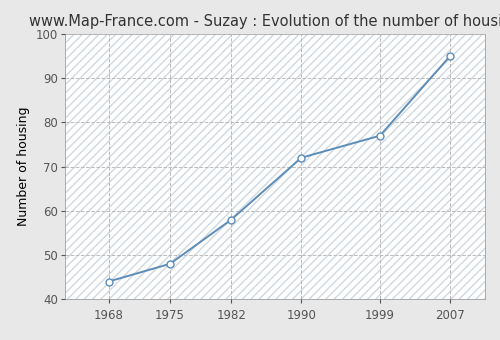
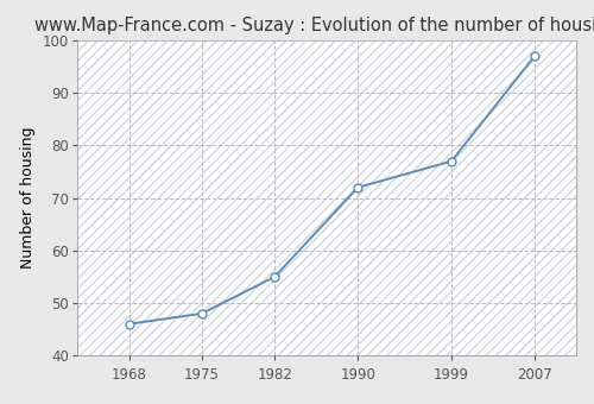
1968: 44 -> 46
1982: 58 -> 55
2007: 95 -> 97
